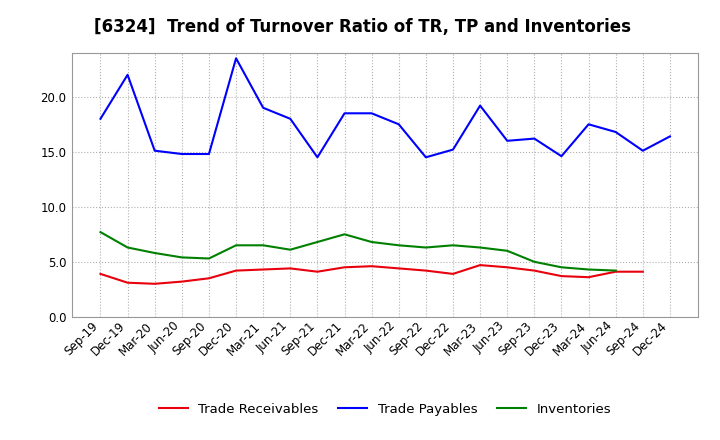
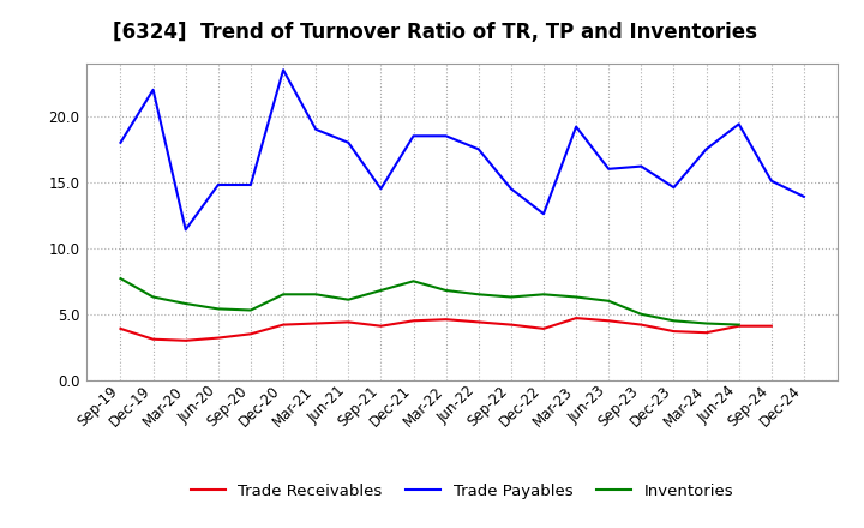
Trade Payables/Mar-20: 15.1 -> 11.4
Trade Payables/Dec-22: 15.2 -> 12.6
Trade Payables/Jun-24: 16.8 -> 19.4
Trade Payables/Dec-24: 16.4 -> 13.9
